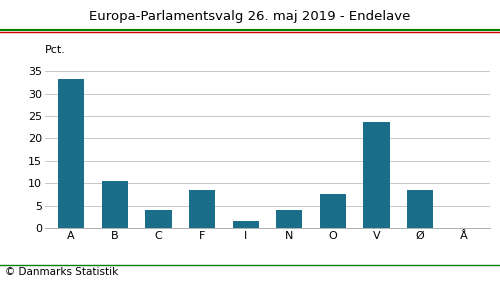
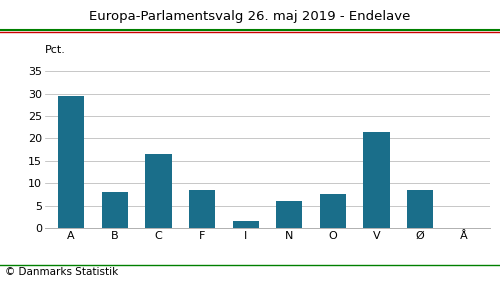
A: 33.3 -> 29.5
B: 10.5 -> 8.0
C: 4.2 -> 16.5
N: 4.2 -> 6.0
V: 23.6 -> 21.5
